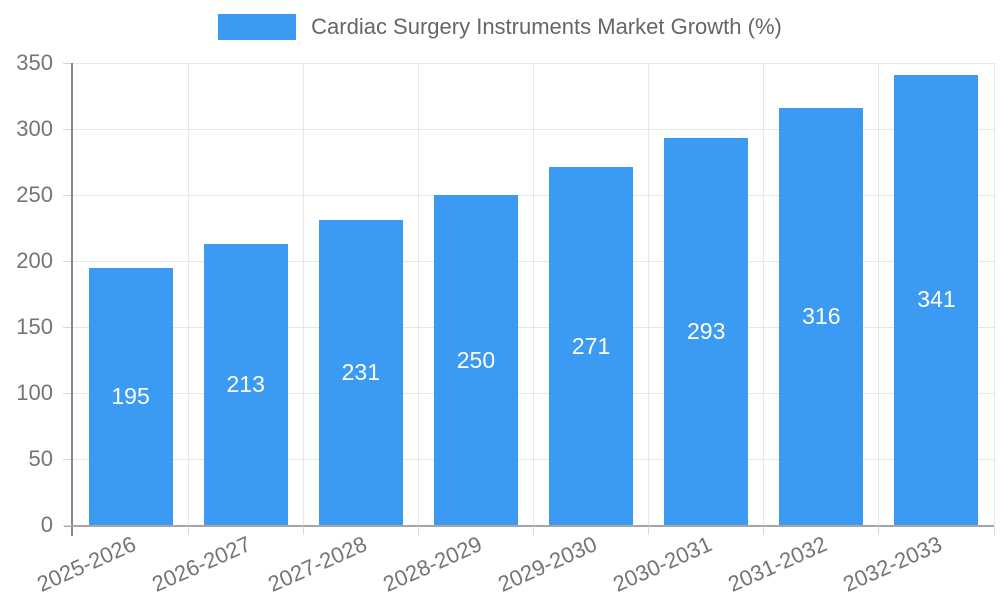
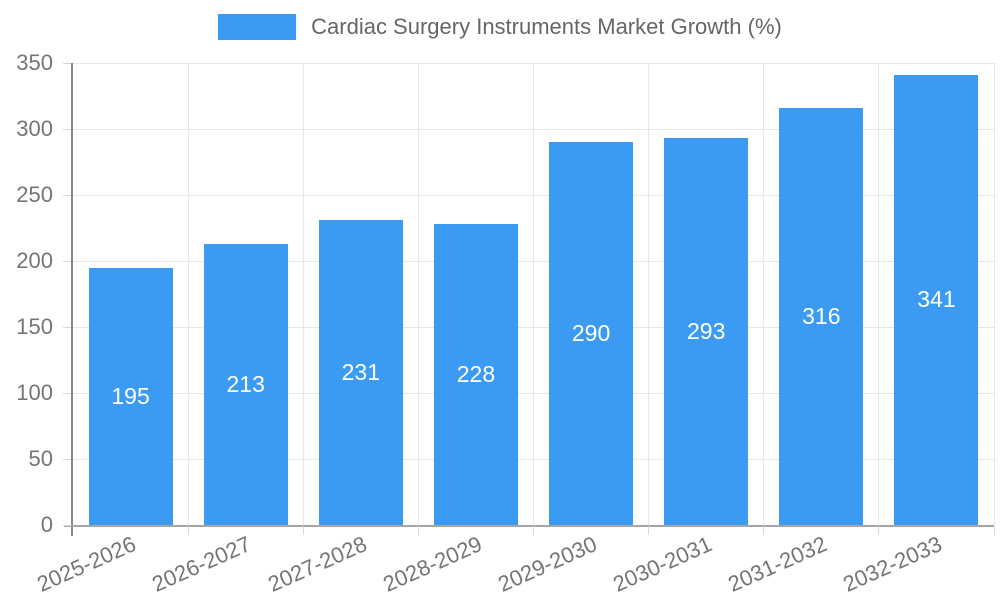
2028-2029: 250 -> 228
2029-2030: 271 -> 290
